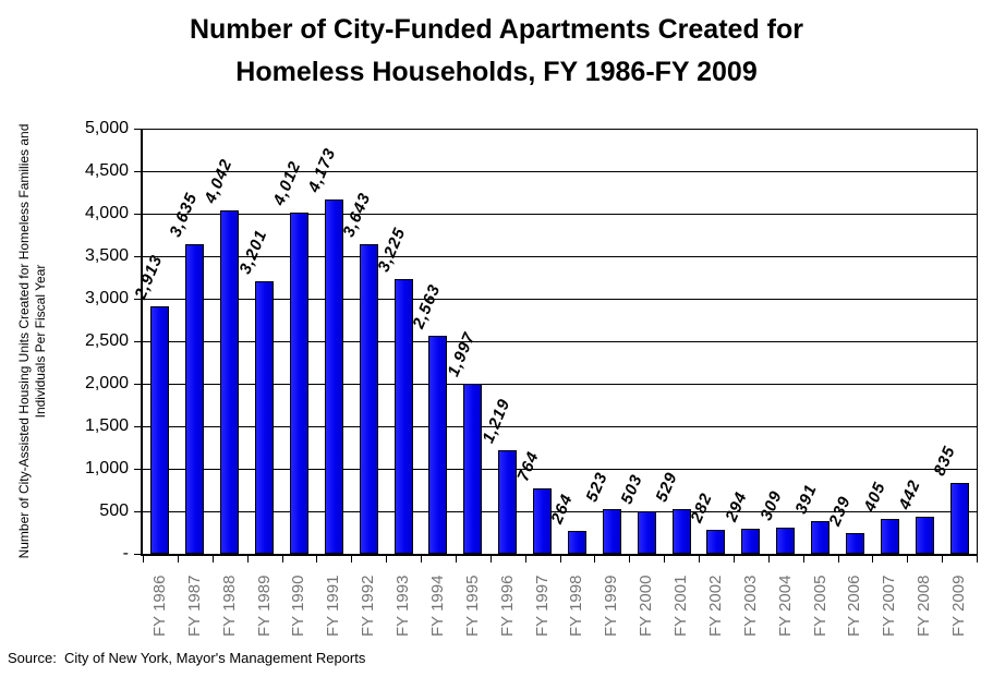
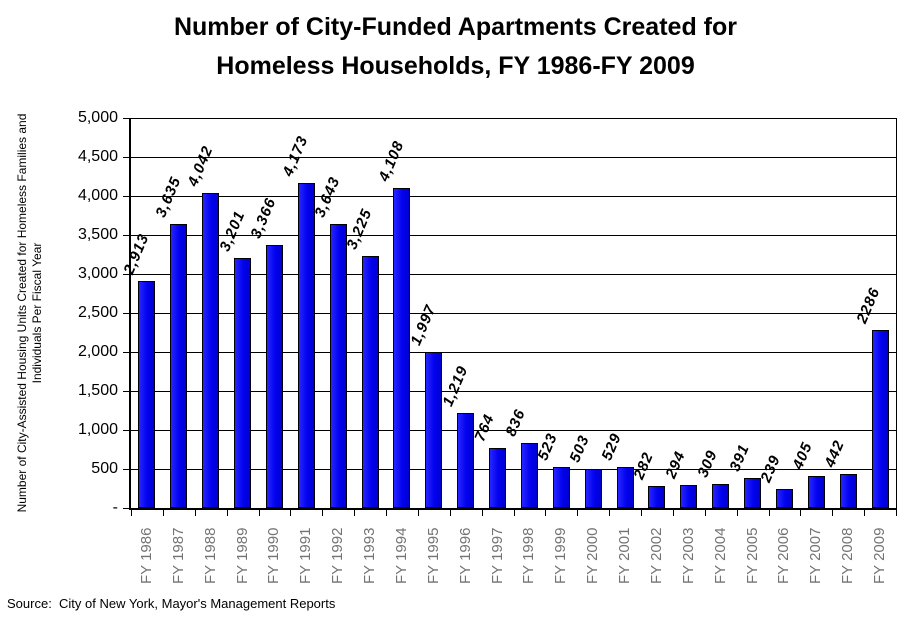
FY 1990: 4,012 -> 3,366
FY 1994: 2,563 -> 4,108
FY 1998: 264 -> 836
FY 2009: 835 -> 2286
